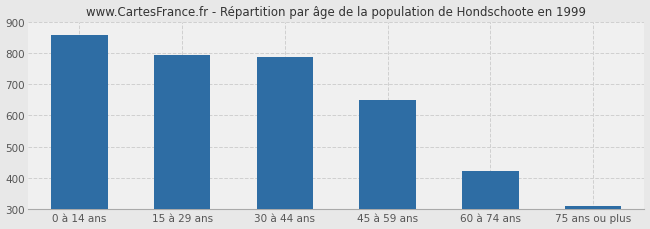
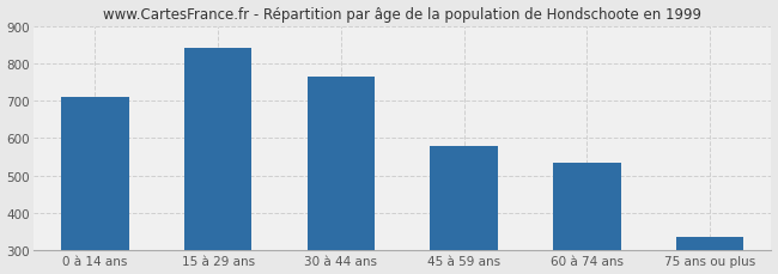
0 à 14 ans: 858 -> 710
15 à 29 ans: 793 -> 840
30 à 44 ans: 786 -> 765
45 à 59 ans: 649 -> 580
60 à 74 ans: 422 -> 535
75 ans ou plus: 312 -> 335
